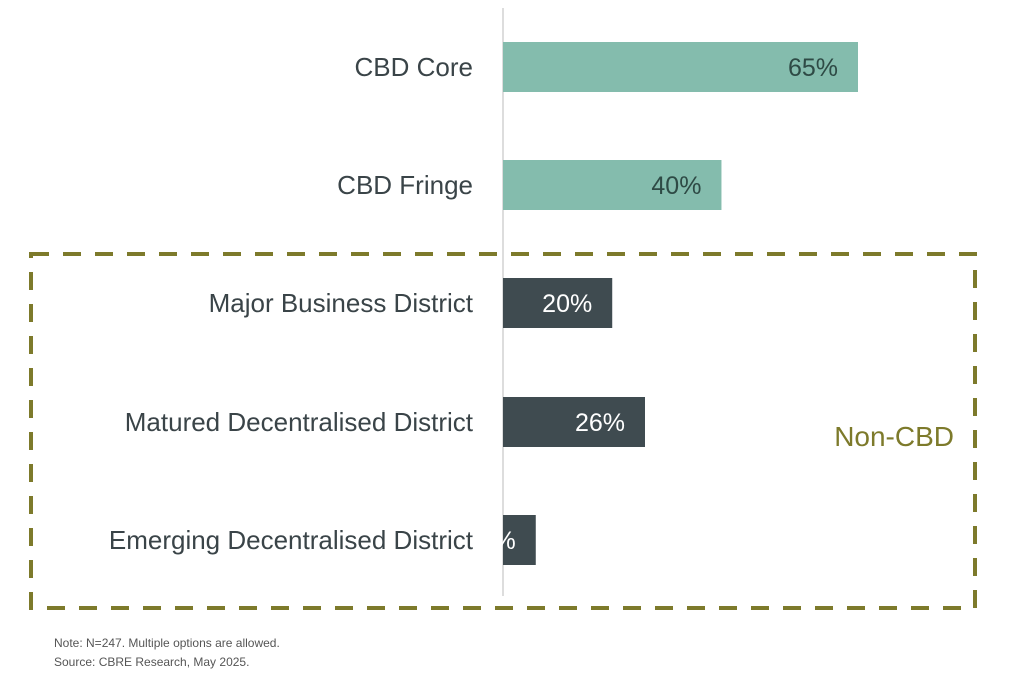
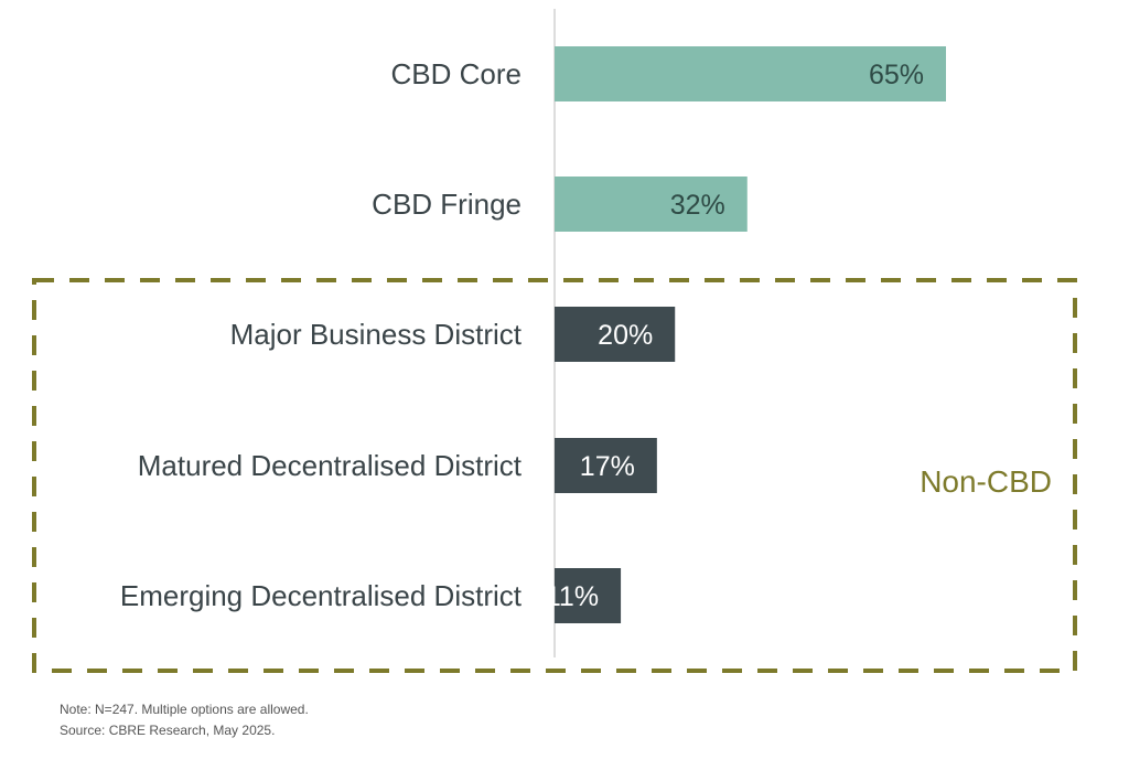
CBD Fringe: 40% -> 32%
Matured Decentralised District: 26% -> 17%
Emerging Decentralised District: 6% -> 11%
